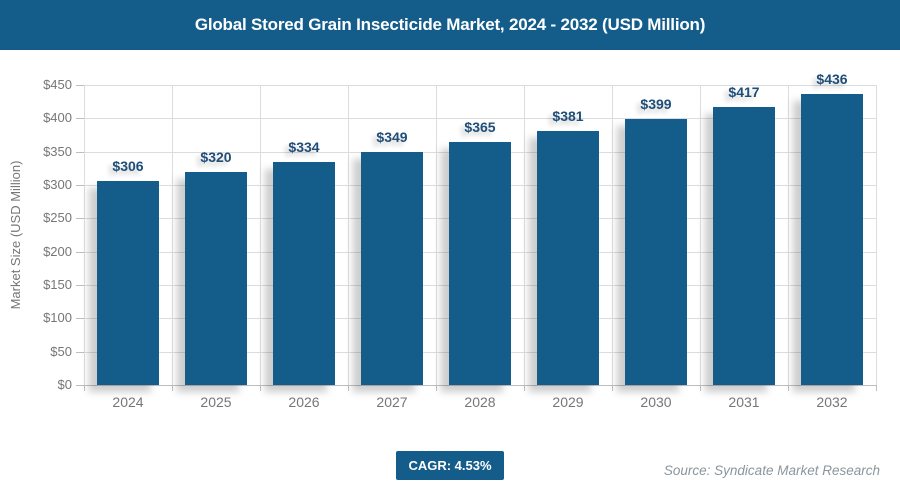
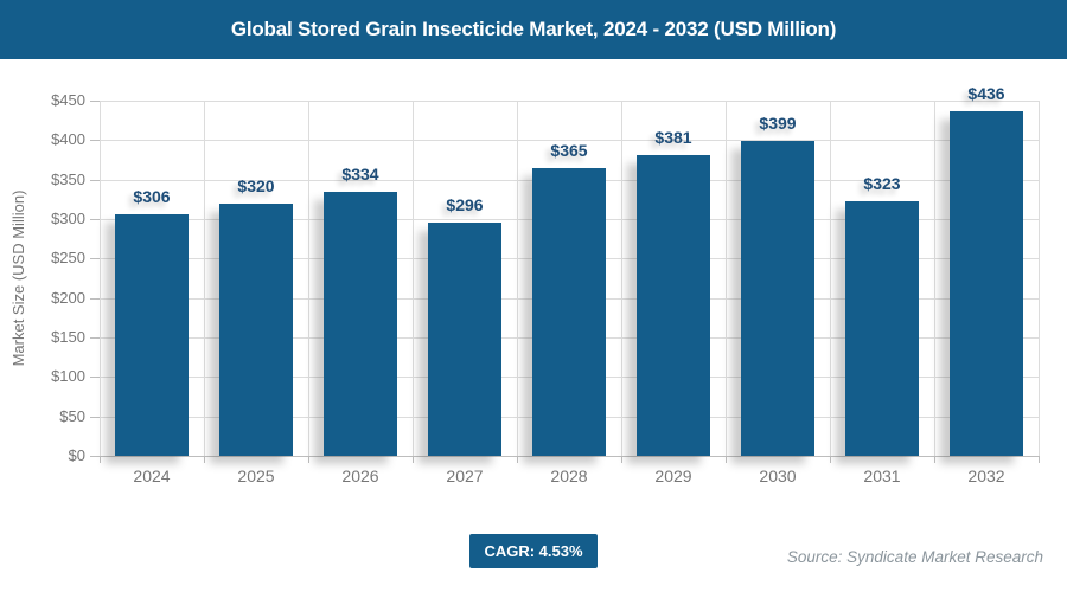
2027: $349 -> $296
2031: $417 -> $323
